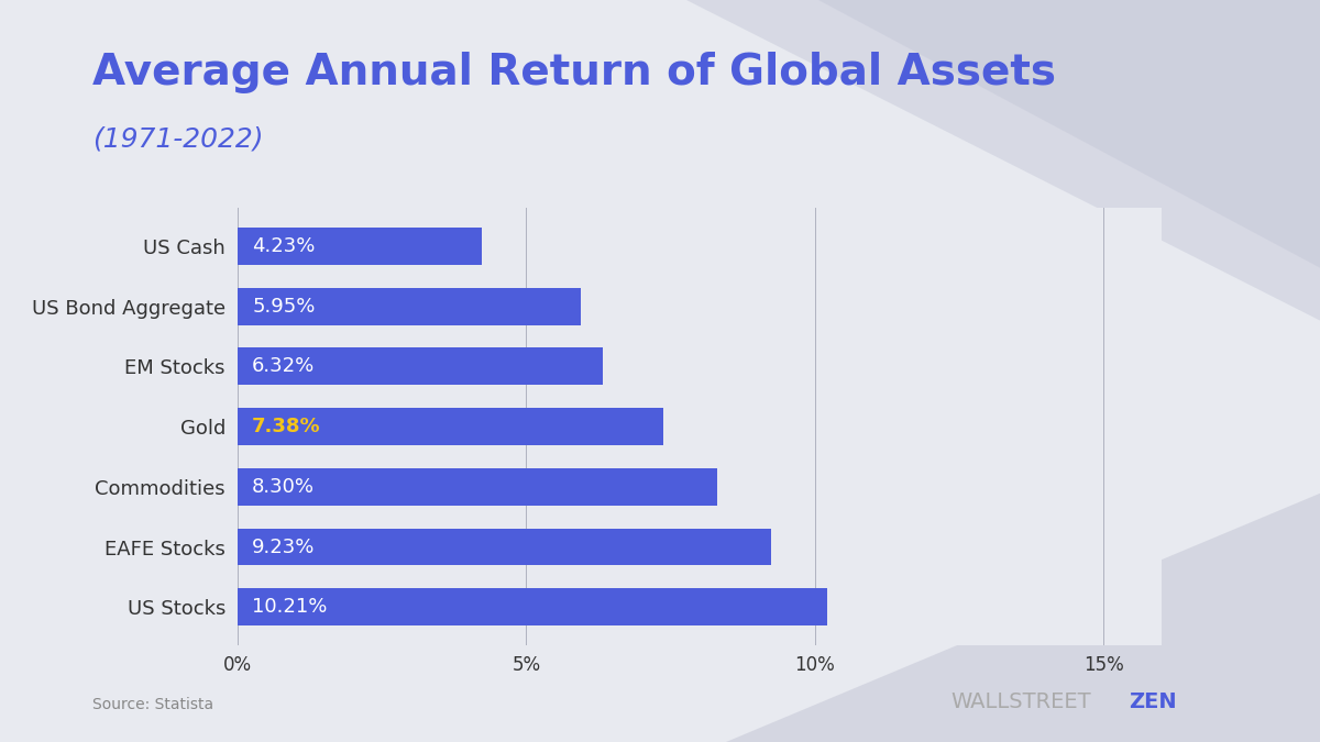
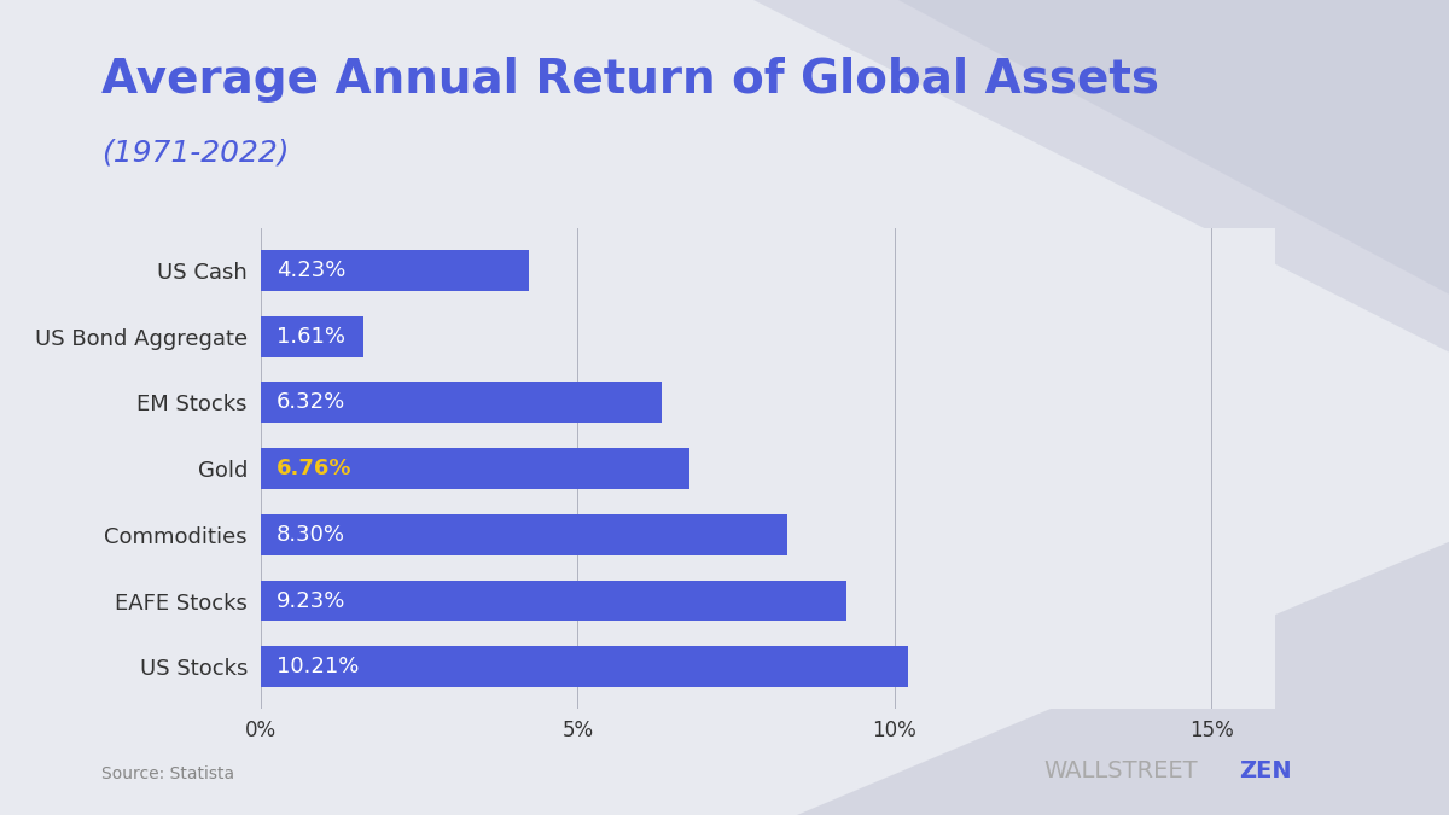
US Bond Aggregate: 5.95% -> 1.61%
Gold: 7.38% -> 6.76%
